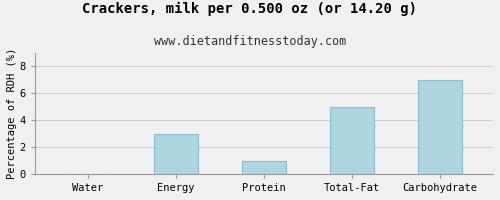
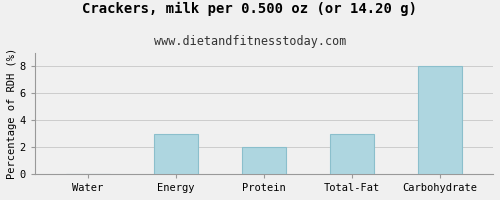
Protein: 1 -> 2
Total-Fat: 5 -> 3
Carbohydrate: 7 -> 8
